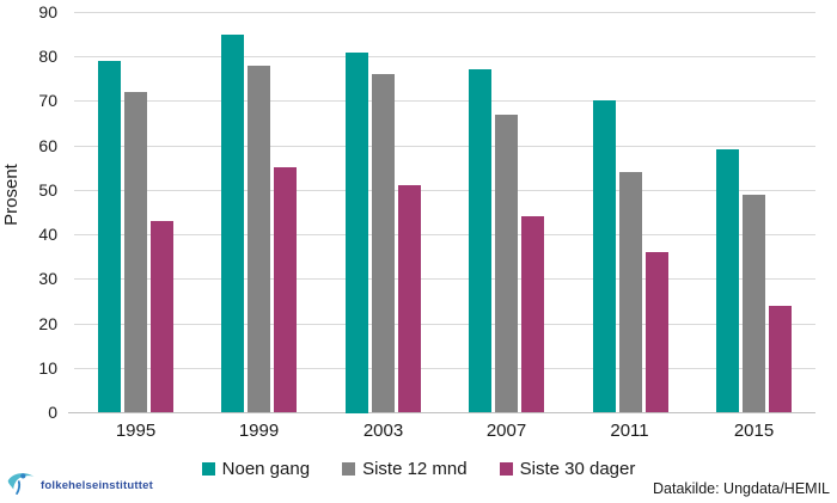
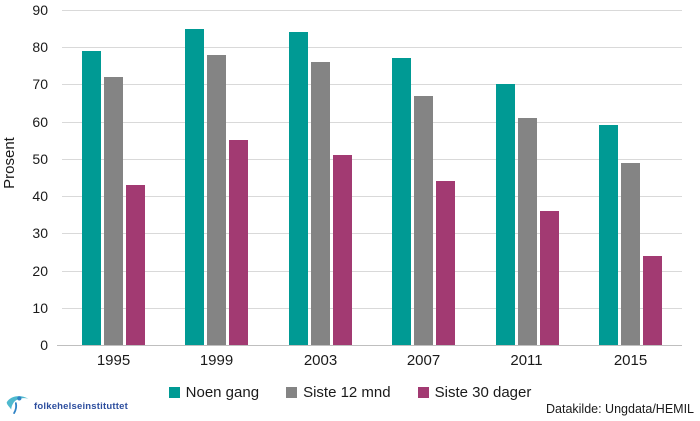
Noen gang/2003: 81 -> 84
Siste 12 mnd/2011: 54 -> 61
